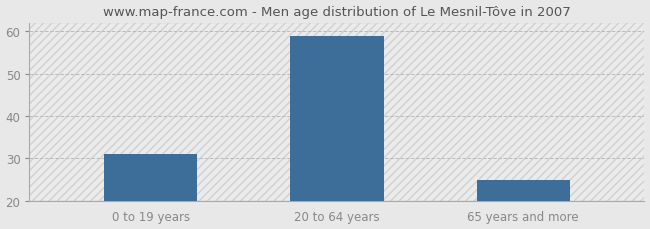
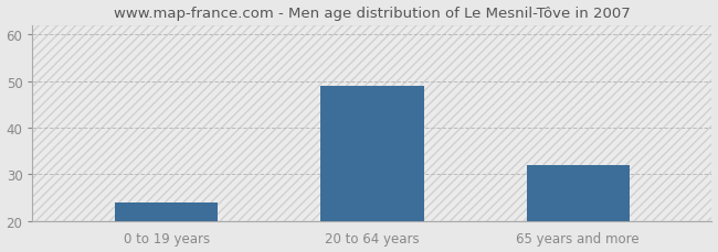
0 to 19 years: 31 -> 24
20 to 64 years: 59 -> 49
65 years and more: 25 -> 32
